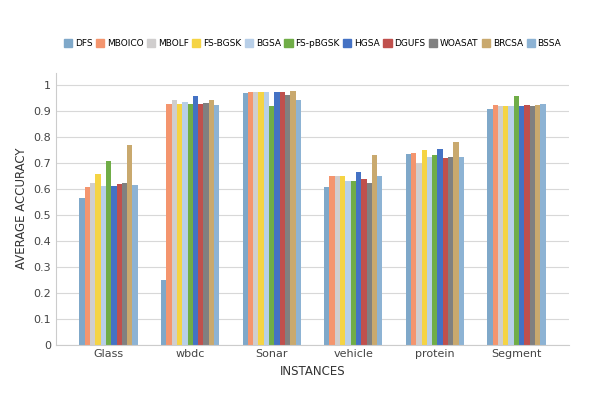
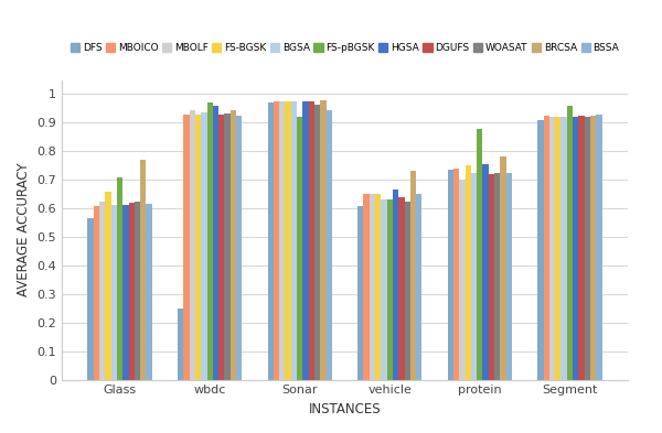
FS-pBGSK/wbdc: 0.93 -> 0.97
FS-pBGSK/protein: 0.73 -> 0.88
